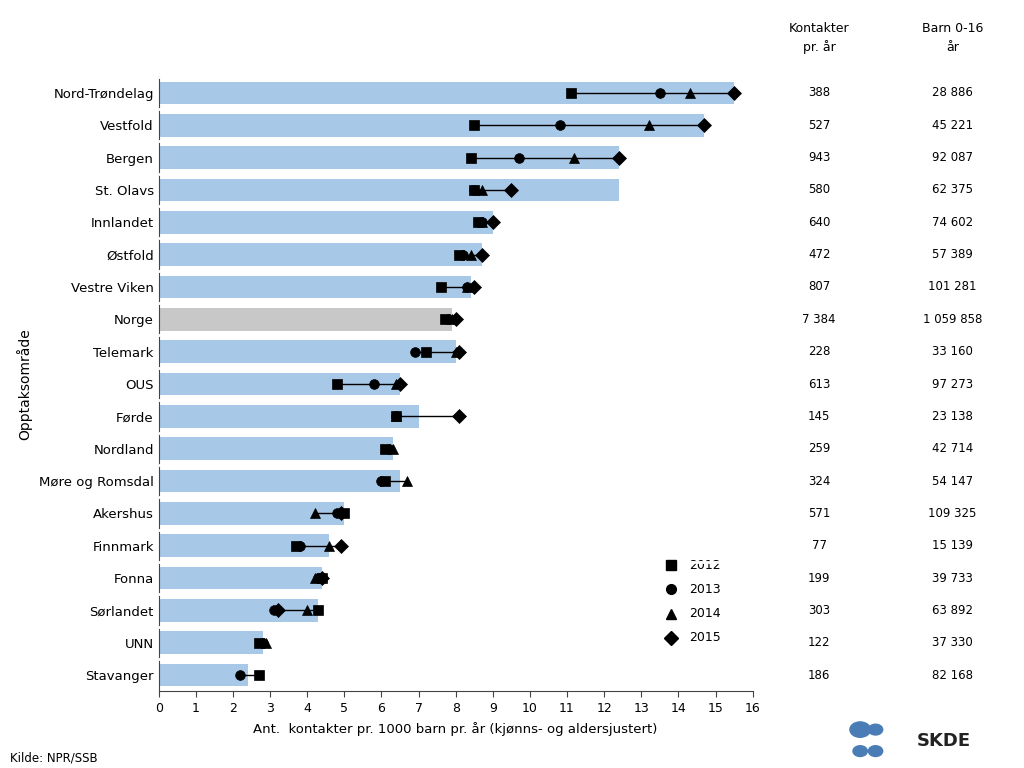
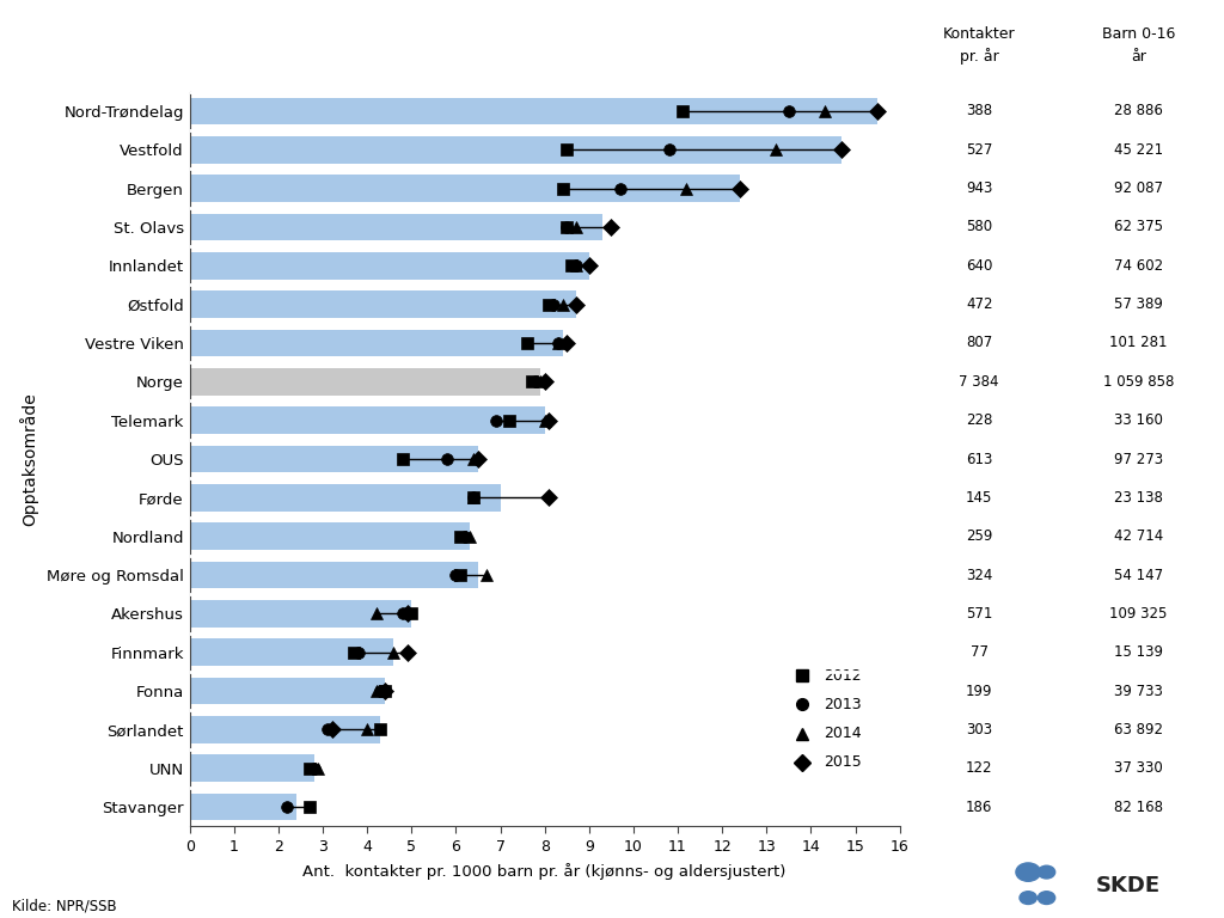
St. Olavs: 12.4 -> 9.3
